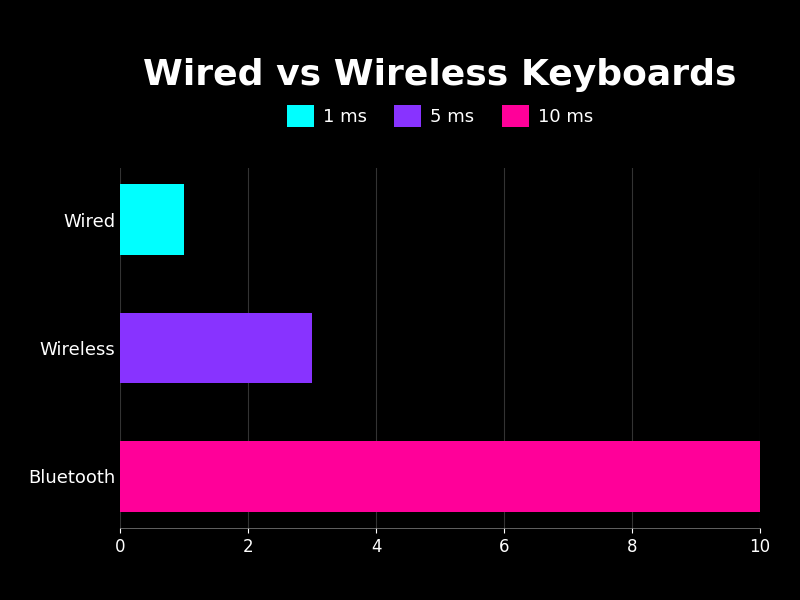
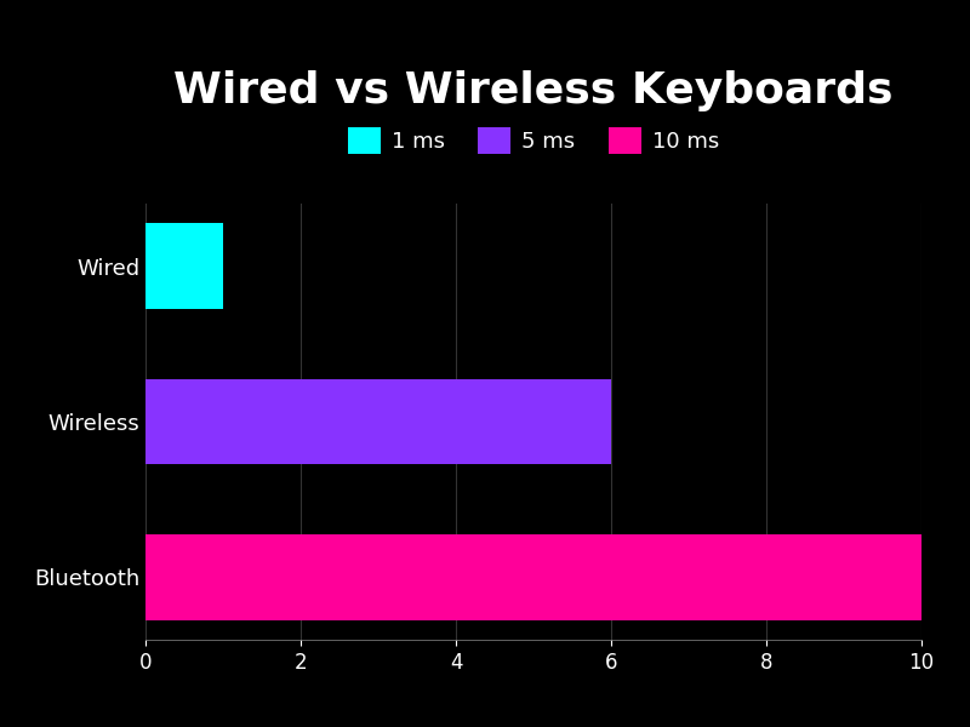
Wireless: 3 -> 6
